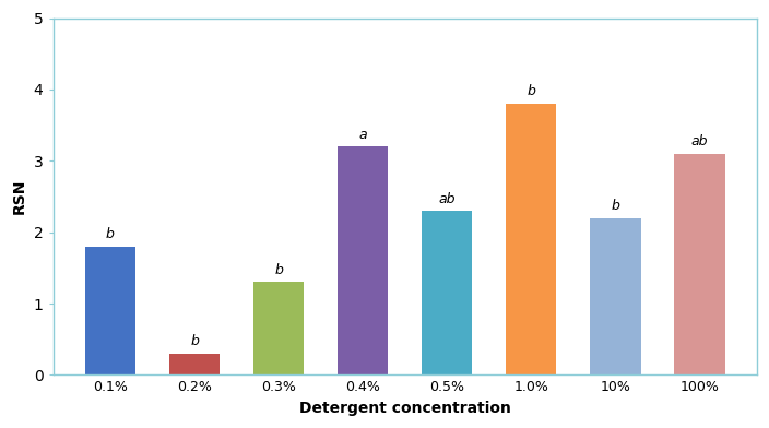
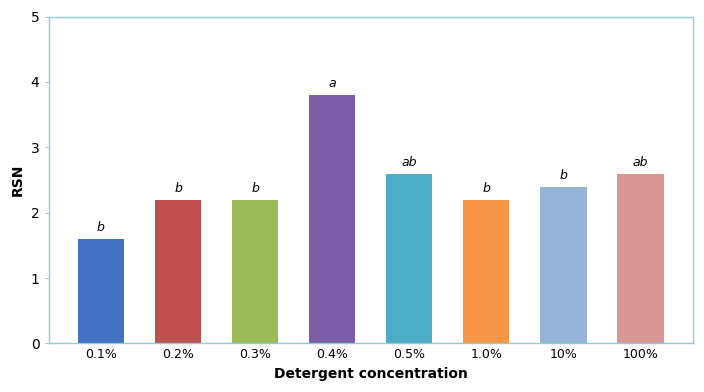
0.1%: 1.8 -> 1.6
0.2%: 0.3 -> 2.2
0.3%: 1.3 -> 2.2
0.4%: 3.2 -> 3.8
0.5%: 2.3 -> 2.6
1.0%: 3.8 -> 2.2
10%: 2.2 -> 2.4
100%: 3.1 -> 2.6
